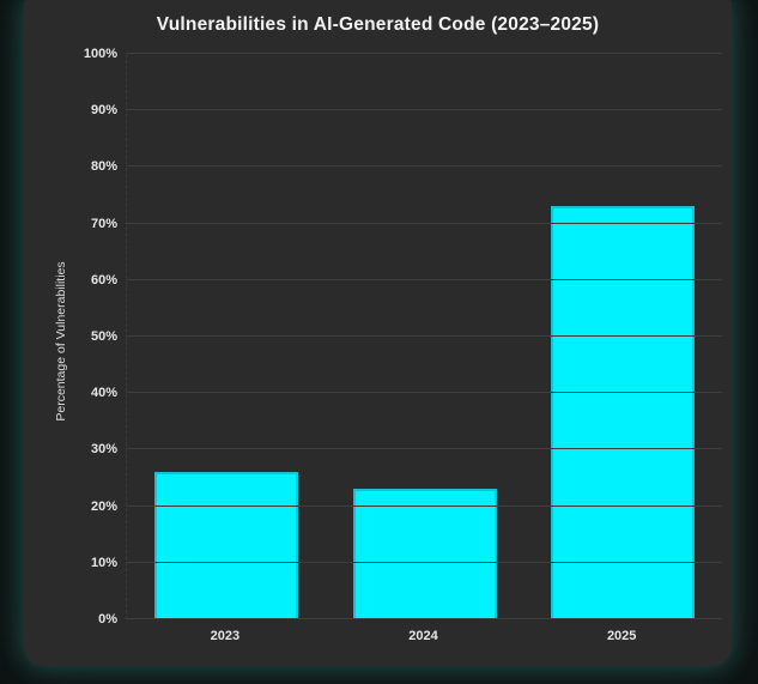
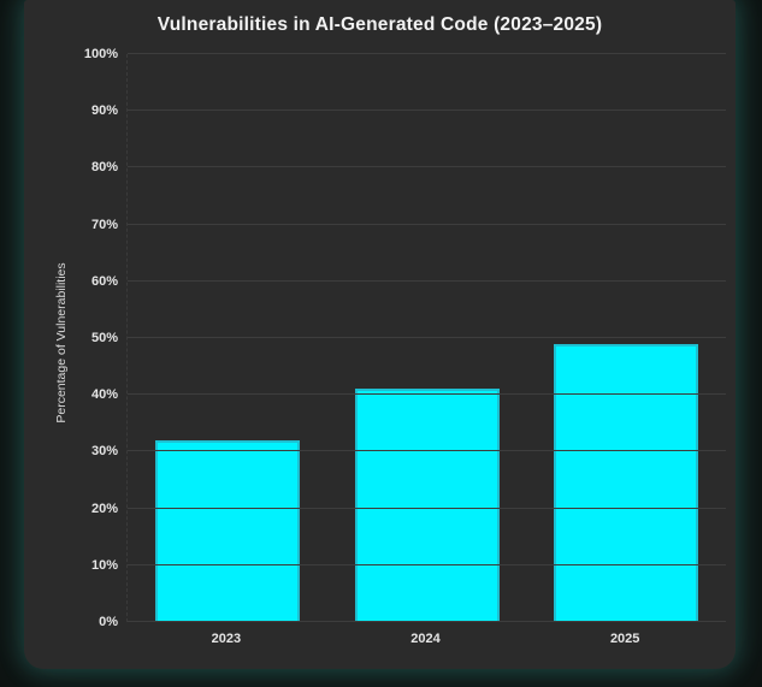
2023: 26% -> 32%
2024: 23% -> 41%
2025: 73% -> 49%
